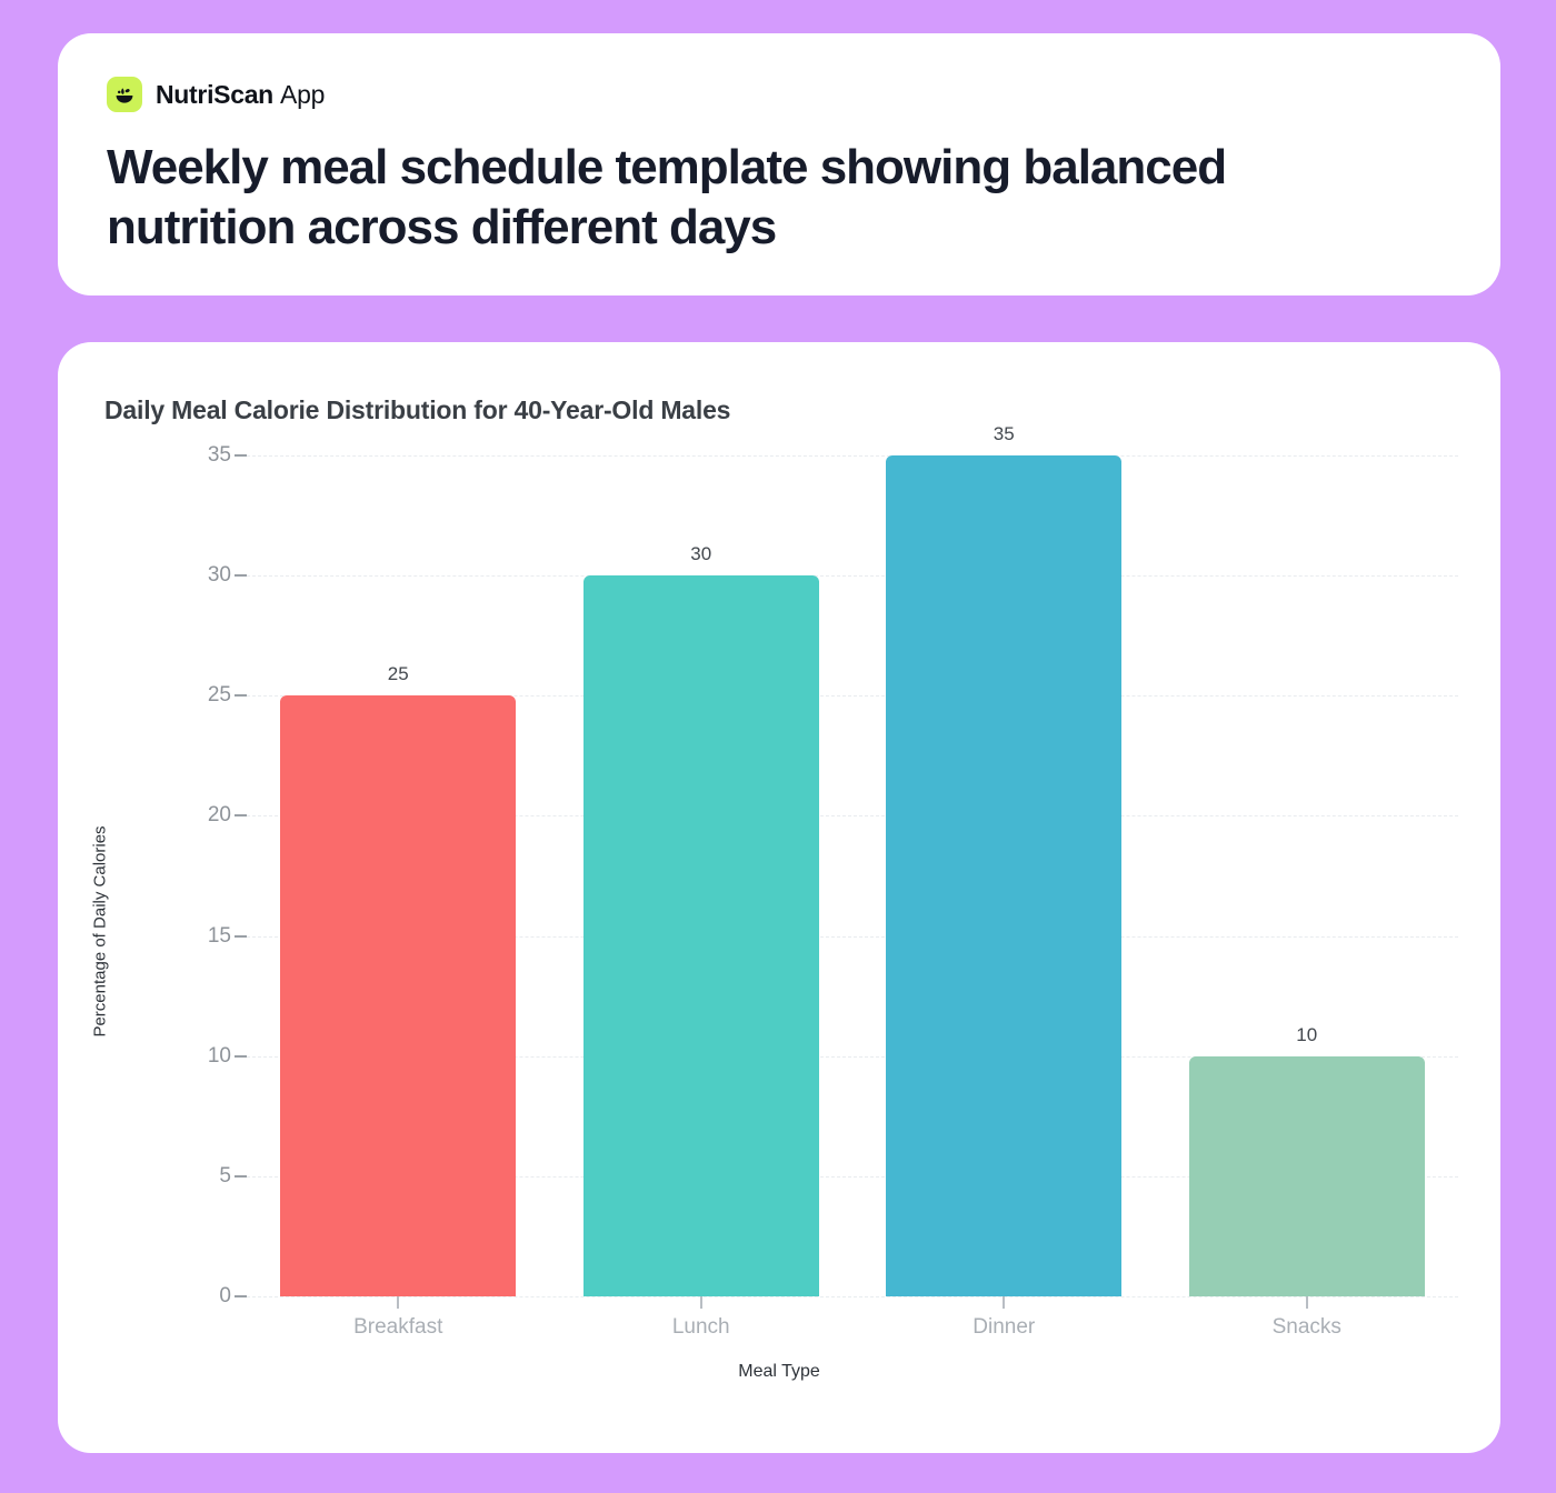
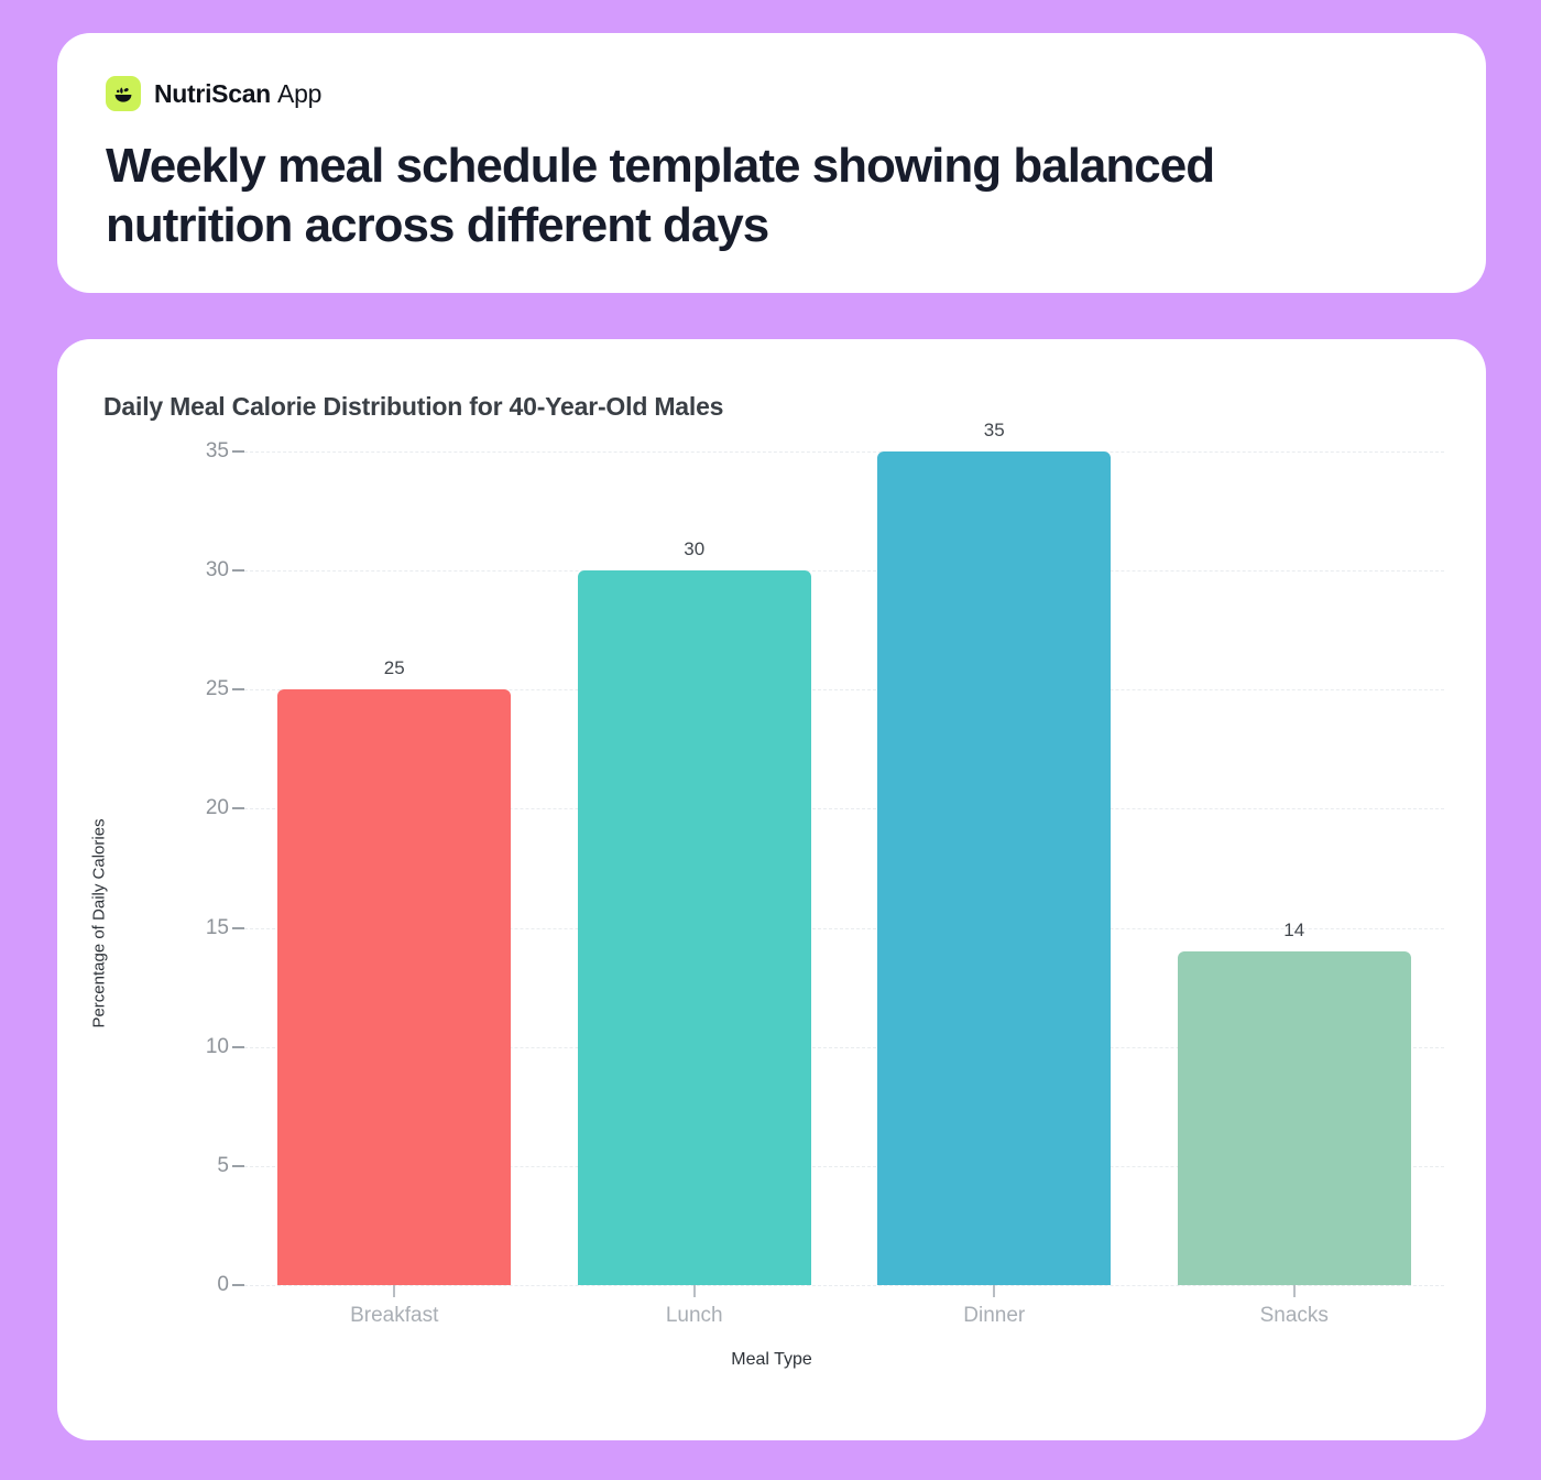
Snacks: 10 -> 14
